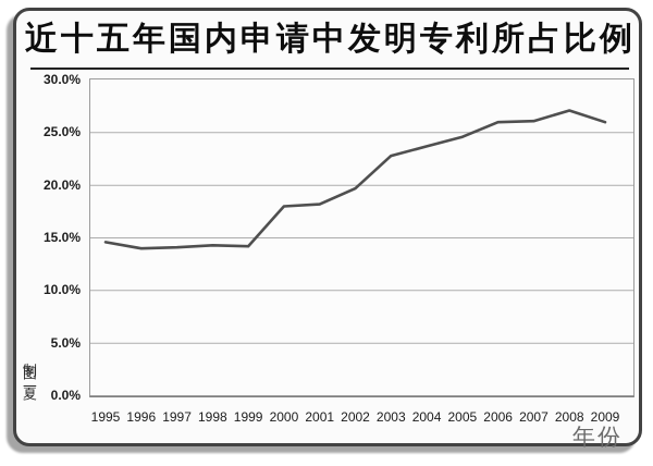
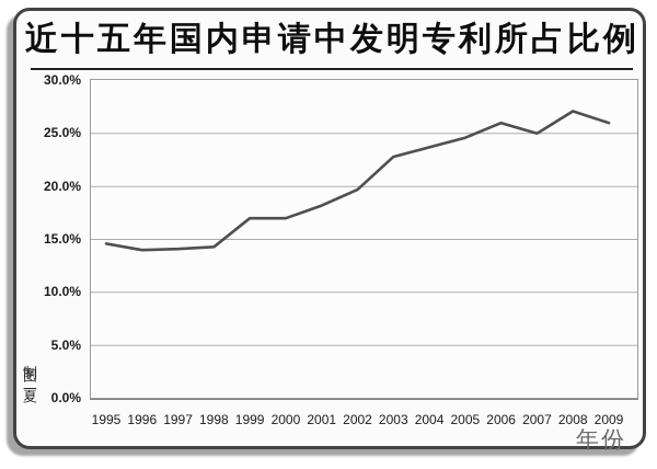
1999: 14% -> 17%
2000: 18% -> 17%
2007: 26% -> 25%
